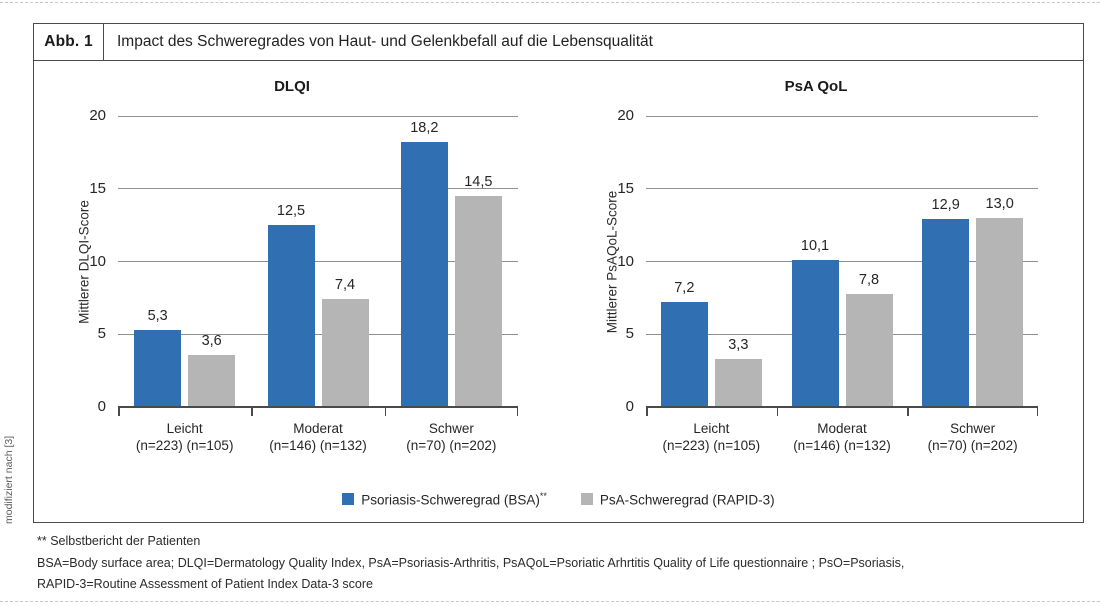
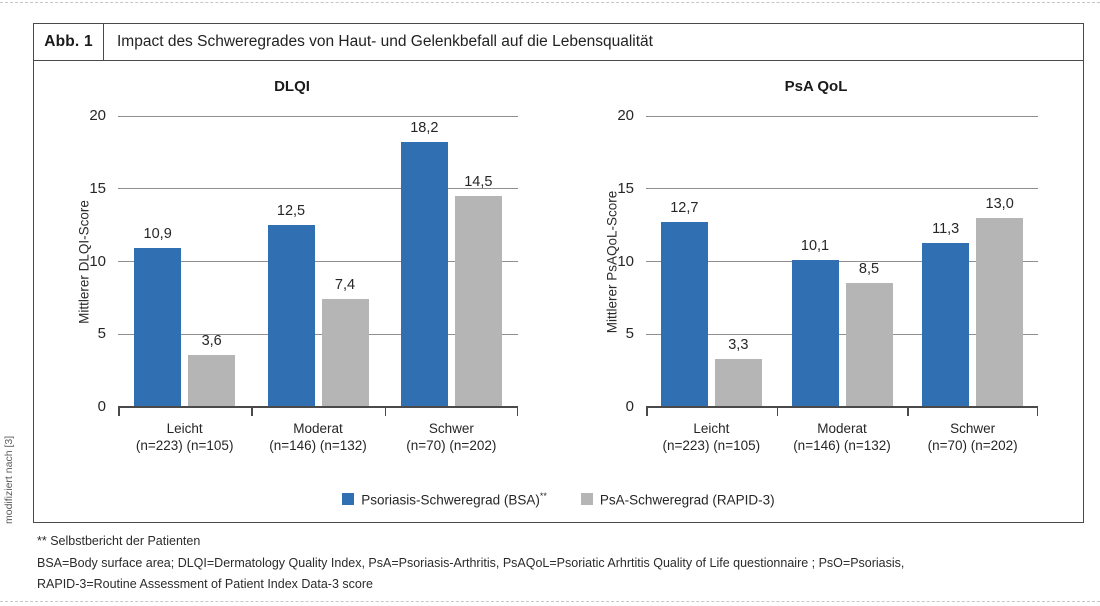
DLQI/Psoriasis-Schweregrad (BSA)**/Leicht: 5,3 -> 10,9
PsA QoL/Psoriasis-Schweregrad (BSA)**/Leicht: 7,2 -> 12,7
PsA QoL/PsA-Schweregrad (RAPID-3)/Moderat: 7,8 -> 8,5
PsA QoL/Psoriasis-Schweregrad (BSA)**/Schwer: 12,9 -> 11,3
